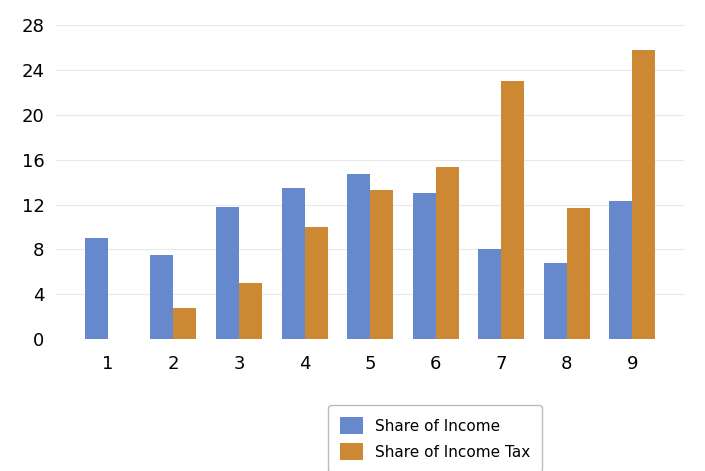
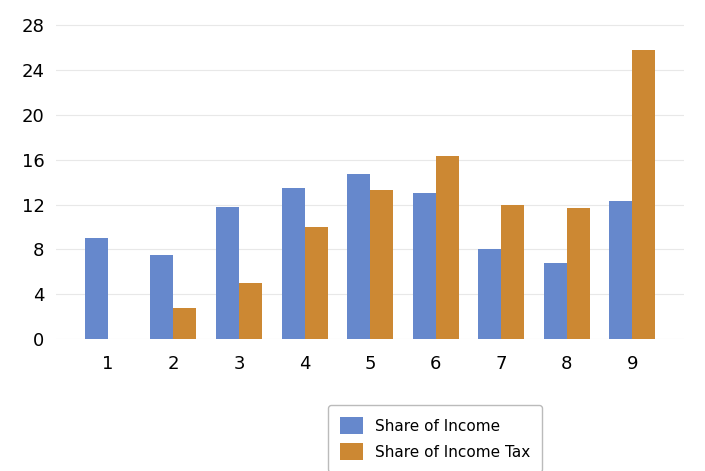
Share of Income Tax/6: 15.4 -> 16.3
Share of Income Tax/7: 23.0 -> 12.0
